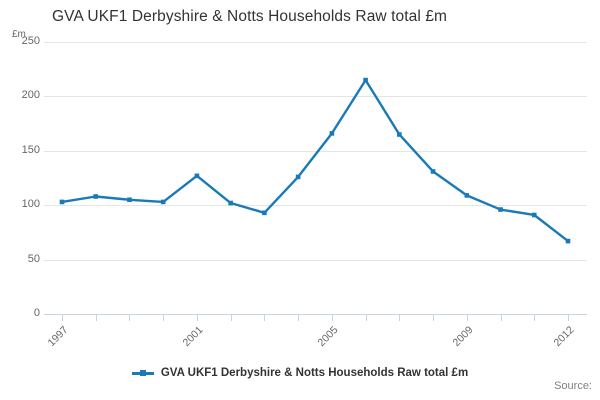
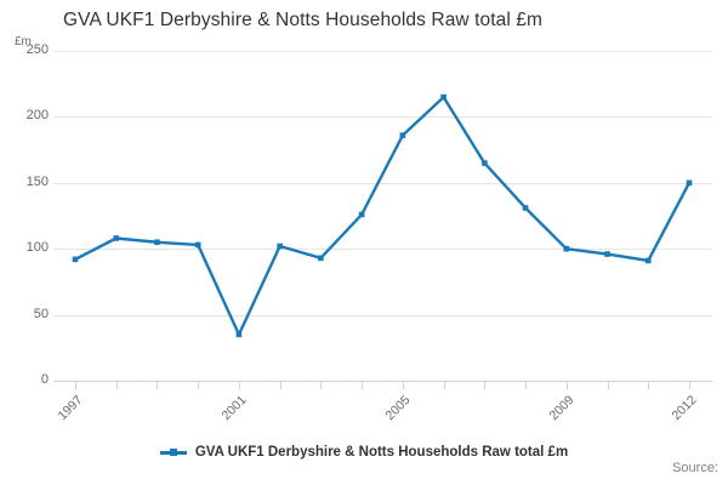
1997: 103 -> 92
2001: 127 -> 35
2005: 166 -> 186
2009: 109 -> 100
2012: 67 -> 150
